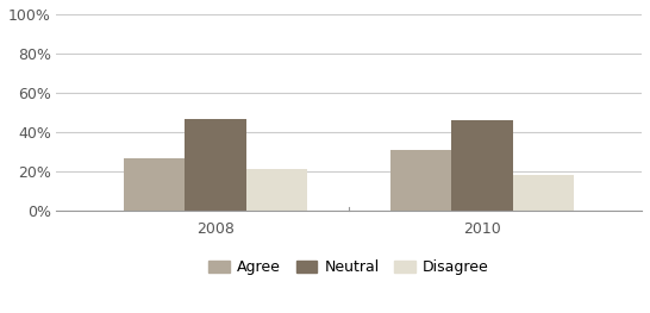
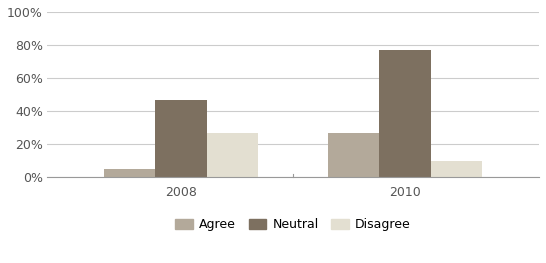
Agree/2008: 27% -> 5%
Disagree/2008: 21% -> 27%
Agree/2010: 31% -> 27%
Neutral/2010: 46% -> 77%
Disagree/2010: 18% -> 10%
